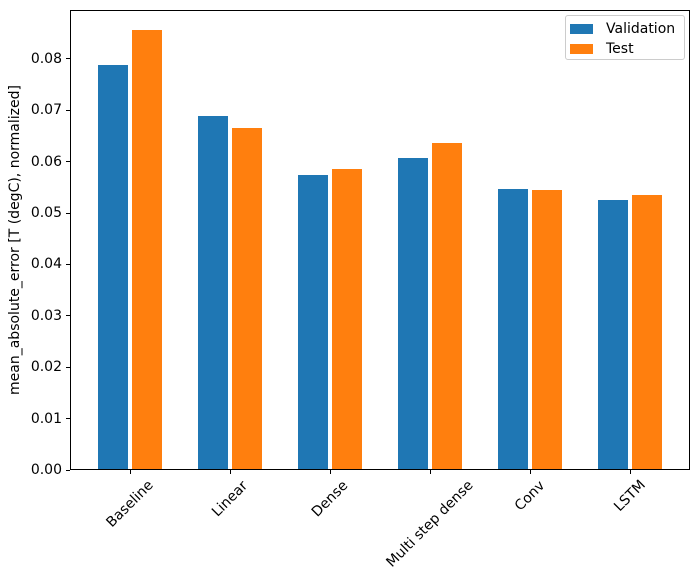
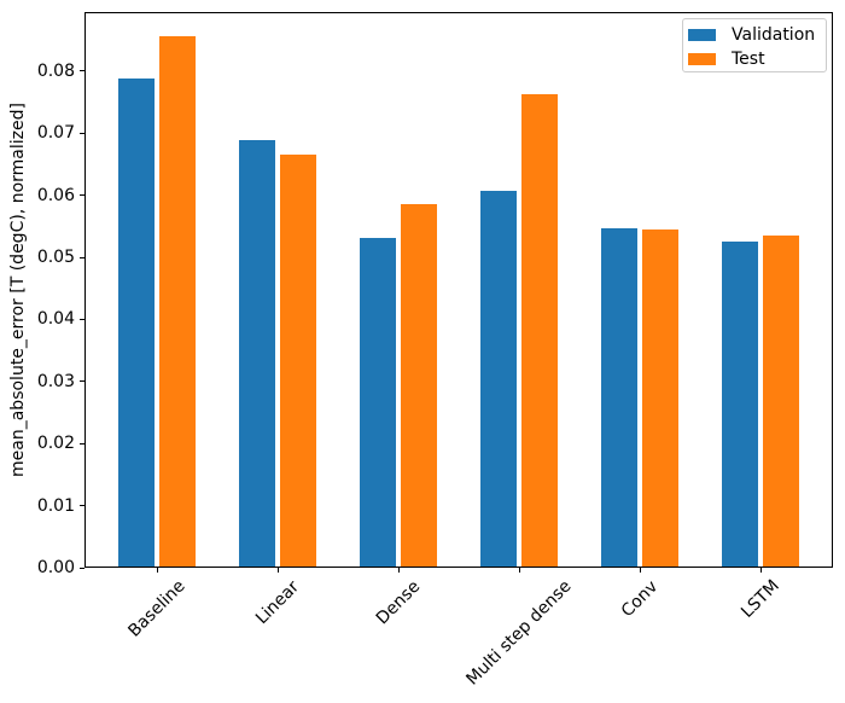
Validation/Dense: 0.057 -> 0.053
Test/Multi step dense: 0.063 -> 0.076
